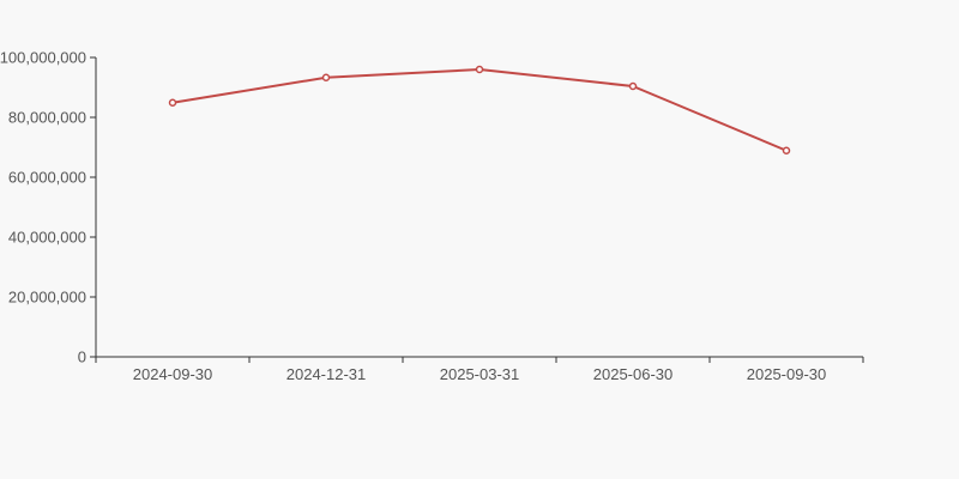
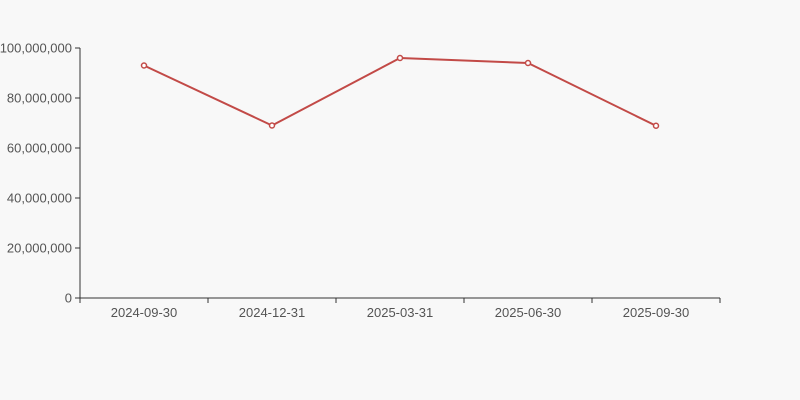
2024-09-30: 85000000 -> 93000000
2024-12-31: 93000000 -> 69000000
2025-06-30: 90000000 -> 94000000
